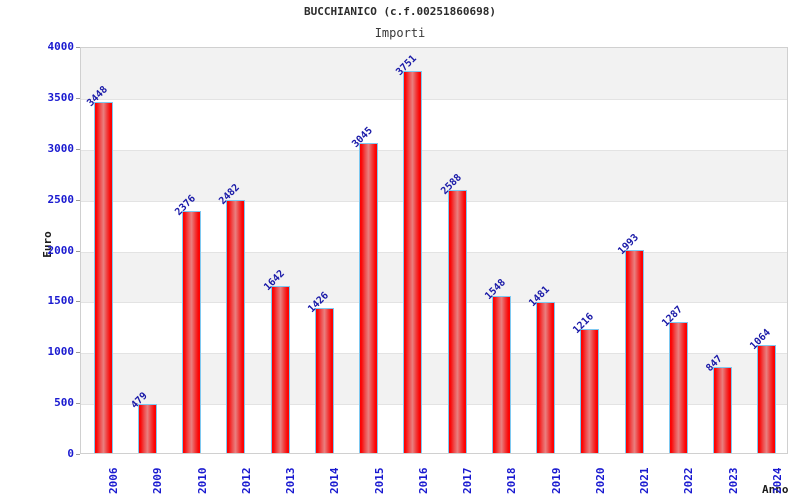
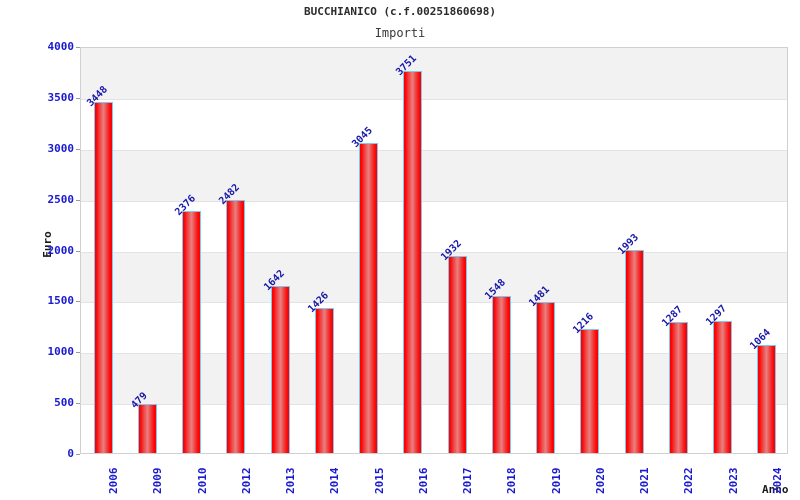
2017: 2588 -> 1932
2023: 847 -> 1297
